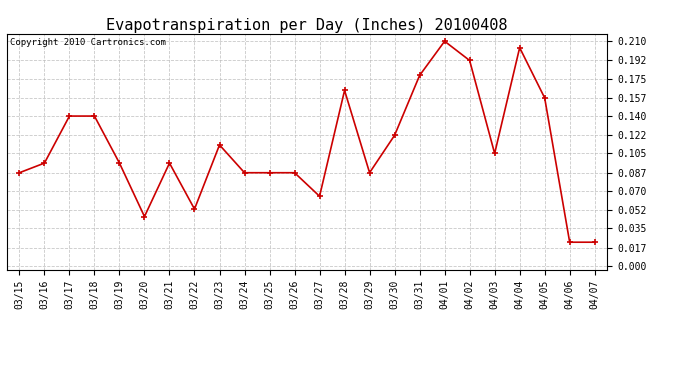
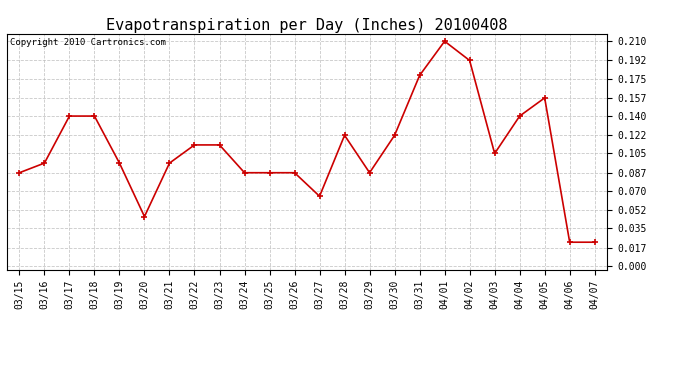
03/22: 0.053 -> 0.113
03/28: 0.164 -> 0.122
04/04: 0.204 -> 0.140
